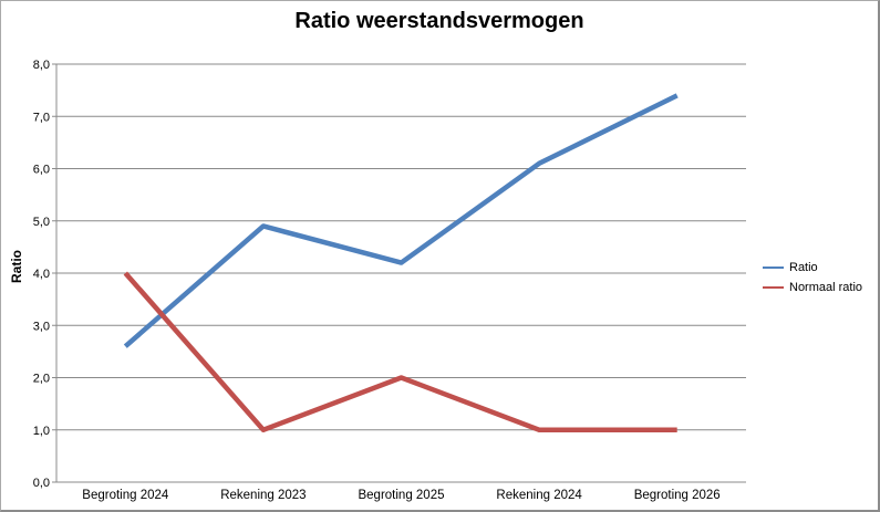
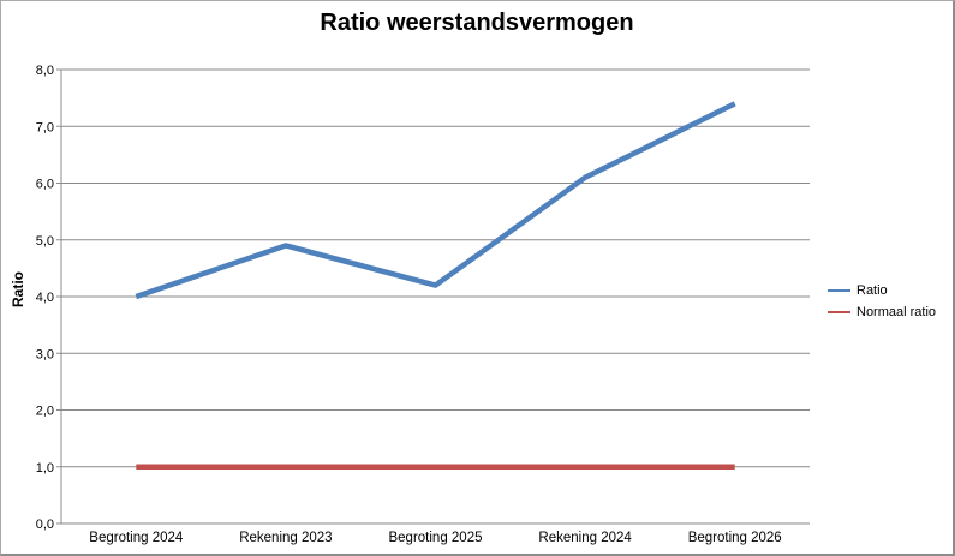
Ratio/Begroting 2024: 2,6 -> 4,0
Normaal ratio/Begroting 2024: 4 -> 1
Normaal ratio/Begroting 2025: 2 -> 1
